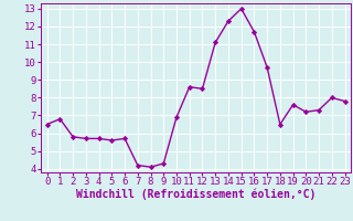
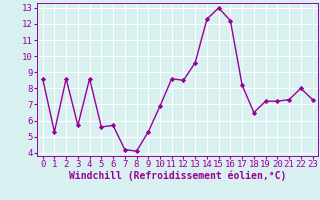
0: 6.5 -> 8.6
1: 6.8 -> 5.3
2: 5.8 -> 8.6
4: 5.7 -> 8.6
9: 4.3 -> 5.3
13: 11.1 -> 9.6
16: 11.7 -> 12.2
17: 9.7 -> 8.2
19: 7.6 -> 7.2
23: 7.8 -> 7.3
